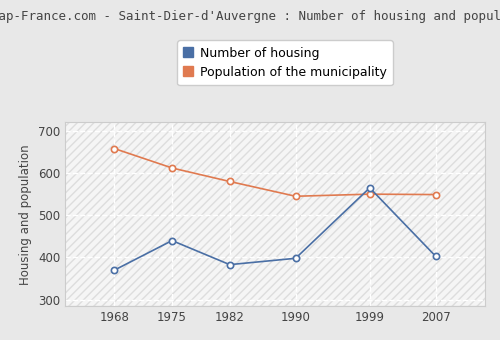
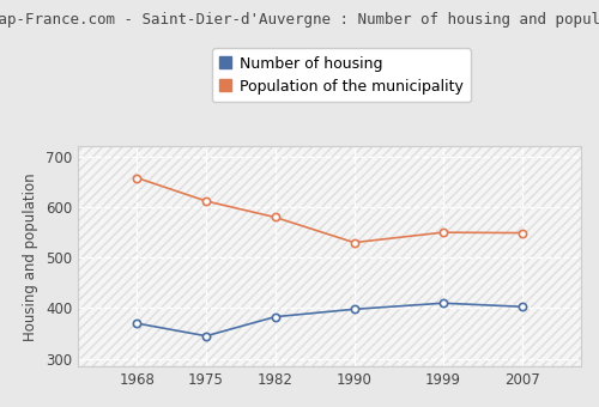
Number of housing/1975: 440 -> 345
Population of the municipality/1990: 545 -> 530
Number of housing/1999: 565 -> 410
